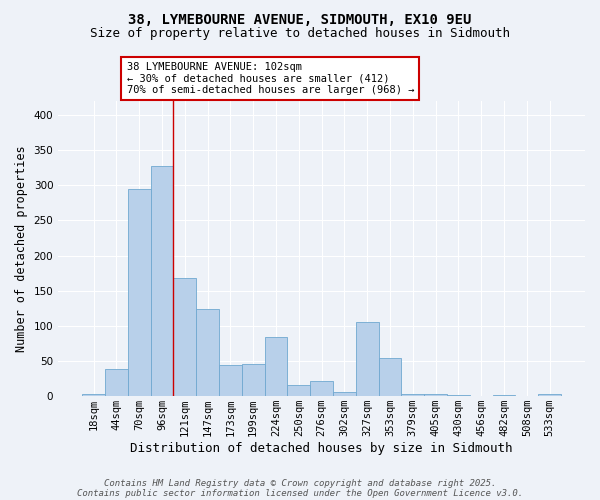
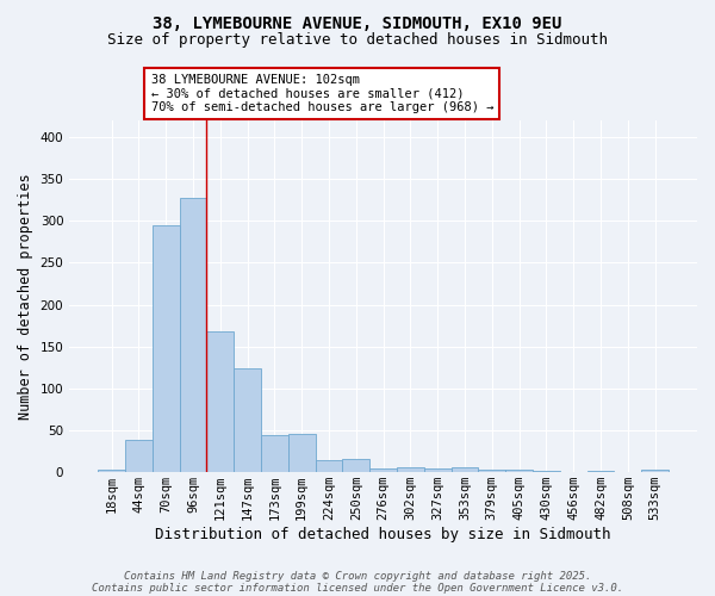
224sqm: 84 -> 15
276sqm: 22 -> 4
327sqm: 106 -> 4
353sqm: 54 -> 6
